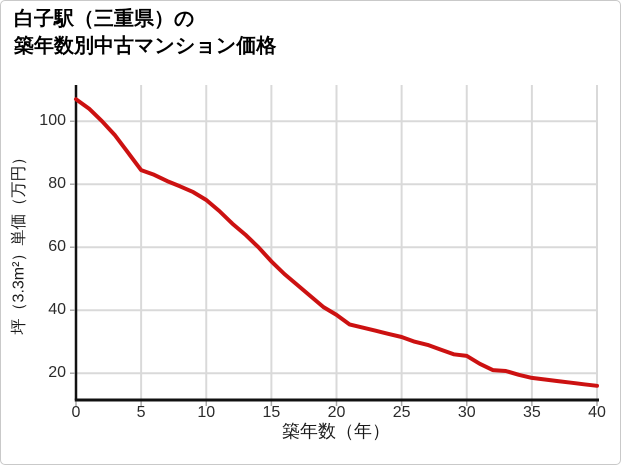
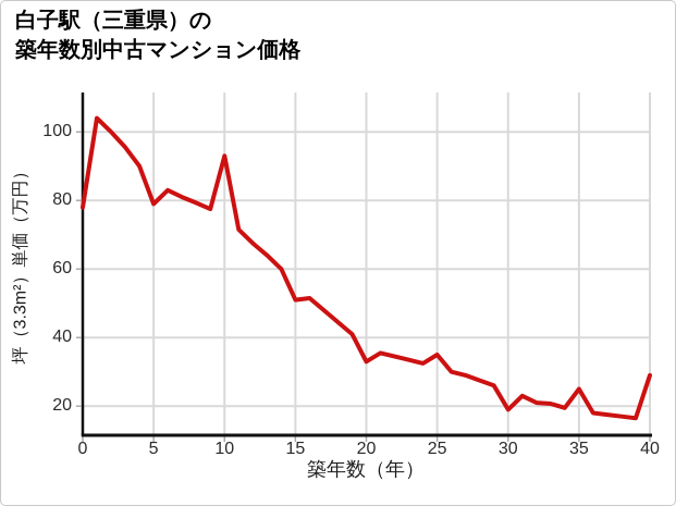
0: 107 -> 78
5: 84 -> 79
10: 75 -> 93
15: 56 -> 51
20: 38 -> 33
25: 32 -> 35
30: 26 -> 19
35: 18 -> 25
40: 16 -> 29
